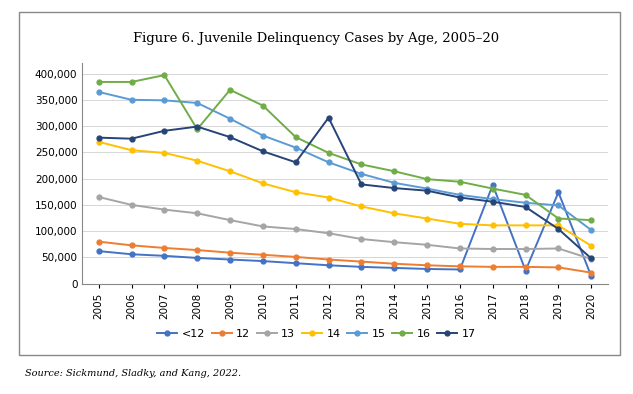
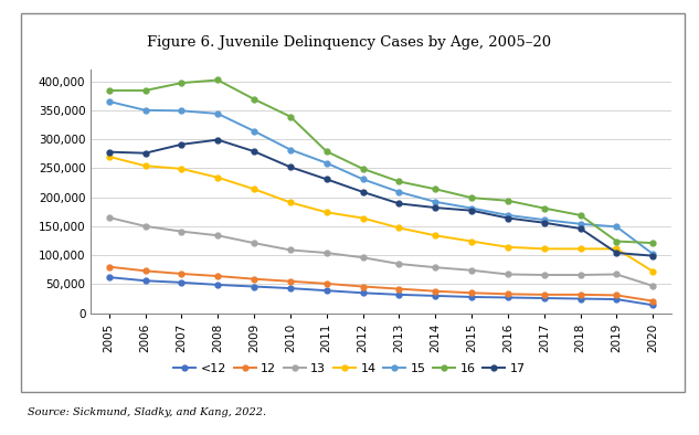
16/2008: 294,000 -> 402,000
17/2012: 316,000 -> 209,000
<12/2017: 188,000 -> 26,000
<12/2019: 174,000 -> 24,000
17/2020: 48,000 -> 99,000
